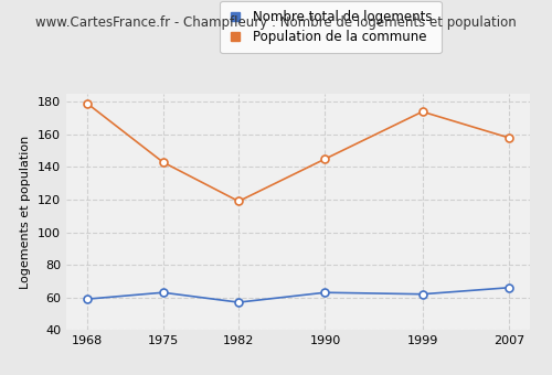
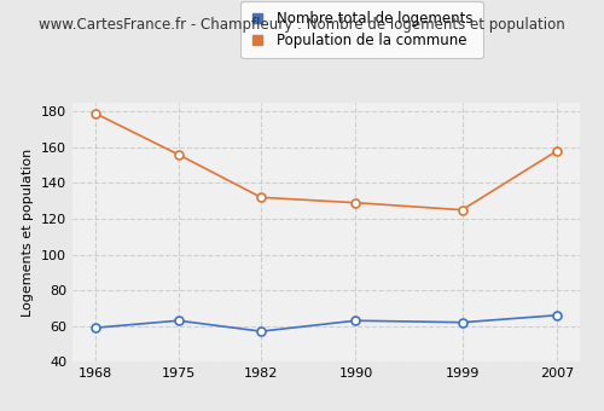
Population de la commune/1975: 143 -> 156
Population de la commune/1982: 119 -> 132
Population de la commune/1990: 145 -> 129
Population de la commune/1999: 174 -> 125
